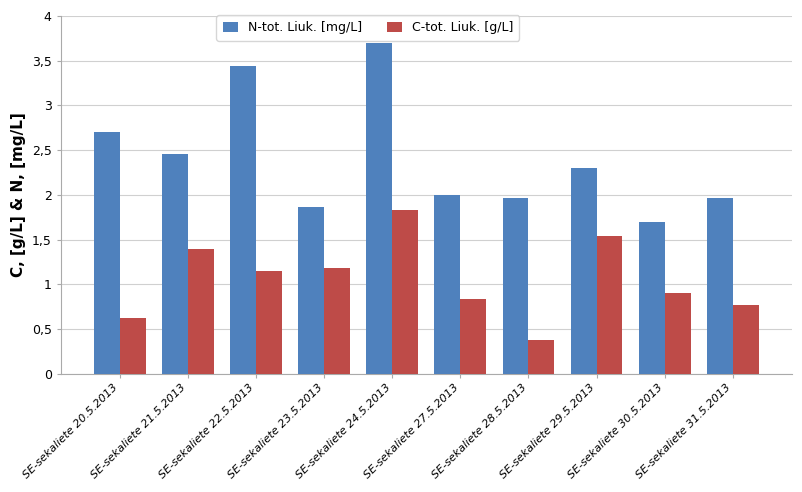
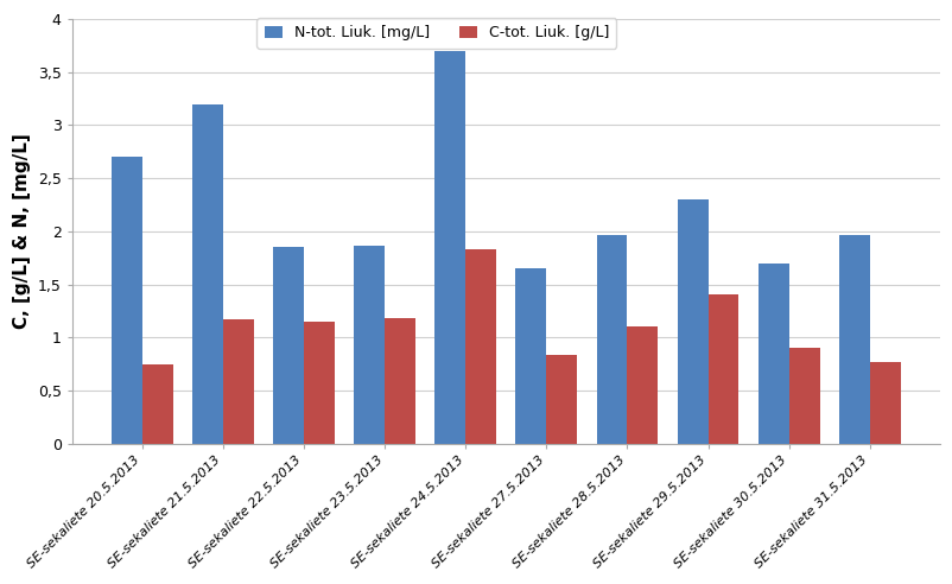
C-tot. Liuk. [g/L]/SE-sekaliete 20.5.2013: 0,62 -> 0,75
N-tot. Liuk. [mg/L]/SE-sekaliete 21.5.2013: 2,46 -> 3,20
C-tot. Liuk. [g/L]/SE-sekaliete 21.5.2013: 1,40 -> 1,17
N-tot. Liuk. [mg/L]/SE-sekaliete 22.5.2013: 3,44 -> 1,85
N-tot. Liuk. [mg/L]/SE-sekaliete 27.5.2013: 2,00 -> 1,65
C-tot. Liuk. [g/L]/SE-sekaliete 28.5.2013: 0,38 -> 1,10
C-tot. Liuk. [g/L]/SE-sekaliete 29.5.2013: 1,54 -> 1,41
